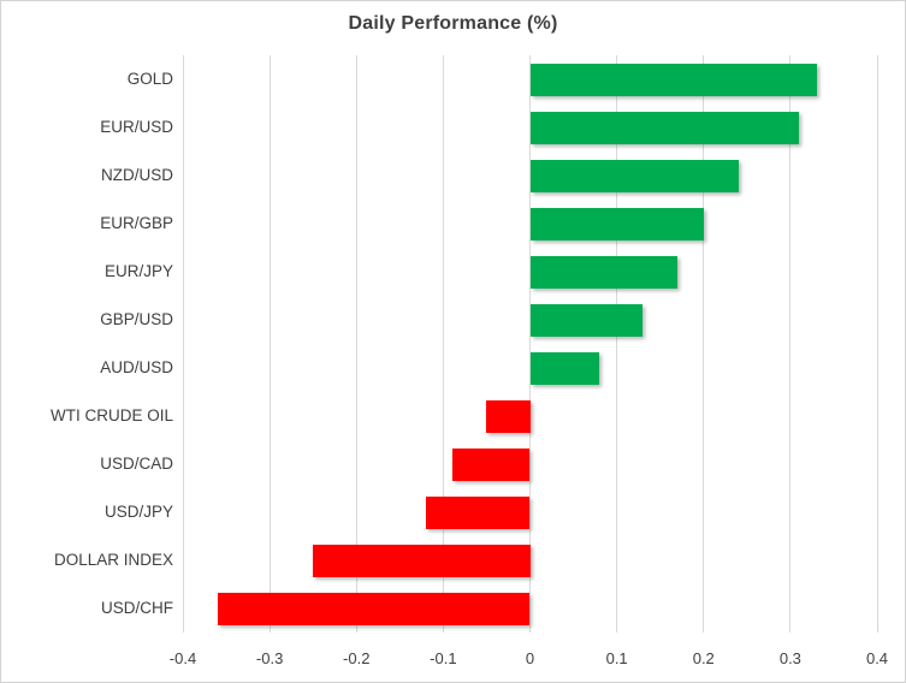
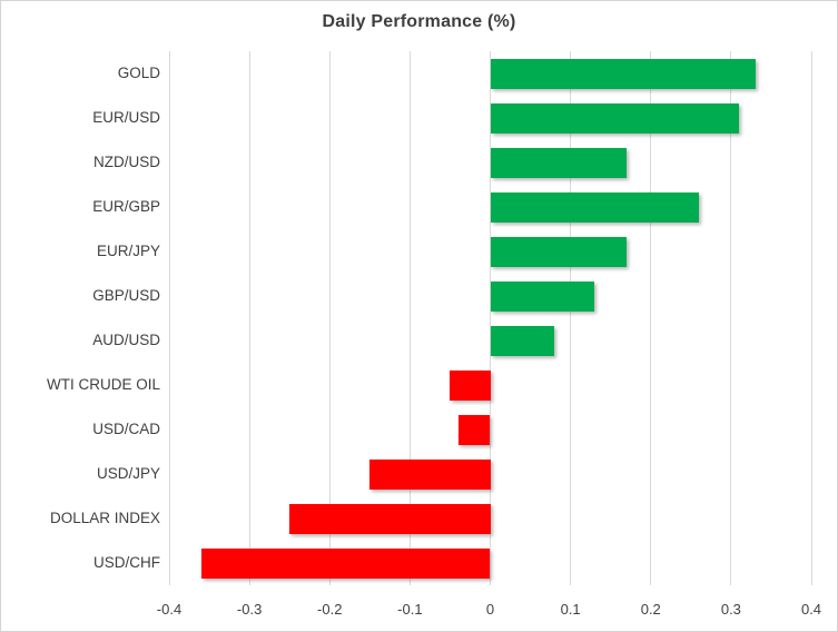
NZD/USD: 0.24 -> 0.17
EUR/GBP: 0.20 -> 0.26
USD/CAD: -0.09 -> -0.04
USD/JPY: -0.12 -> -0.15
